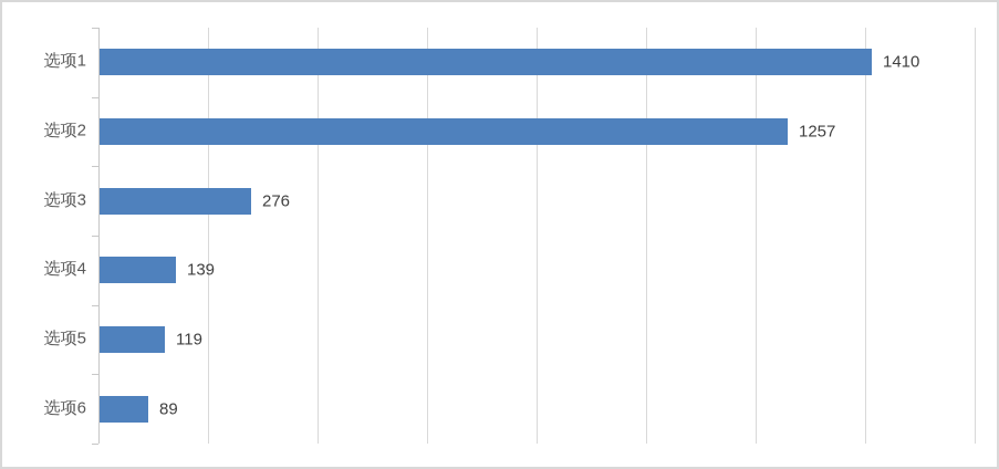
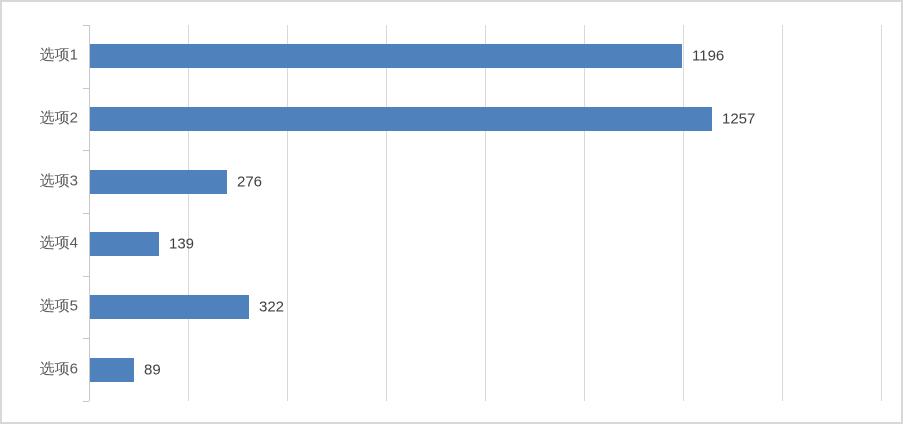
选项1: 1410 -> 1196
选项5: 119 -> 322
